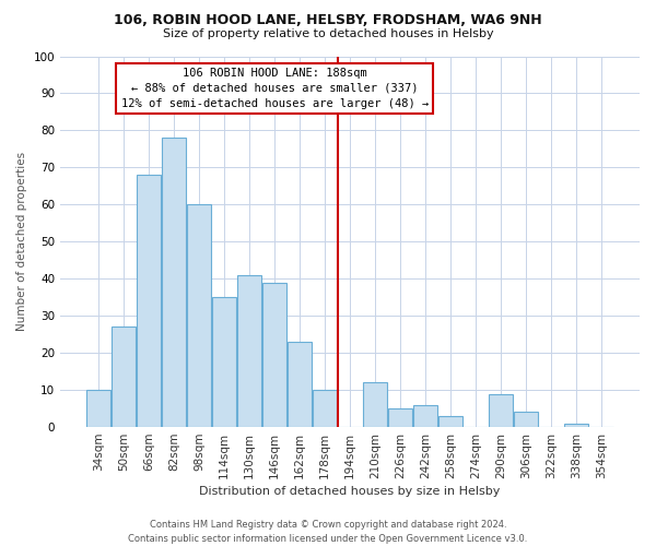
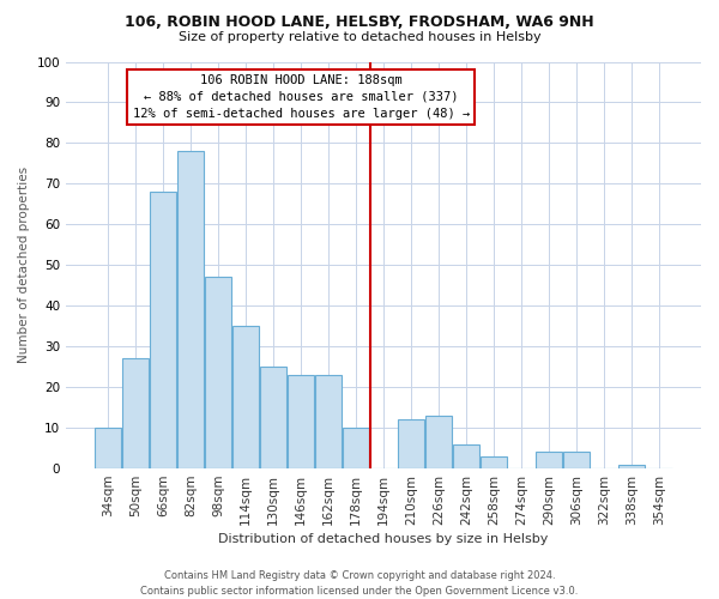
98sqm: 60 -> 47
130sqm: 41 -> 25
146sqm: 39 -> 23
226sqm: 5 -> 13
290sqm: 9 -> 4
